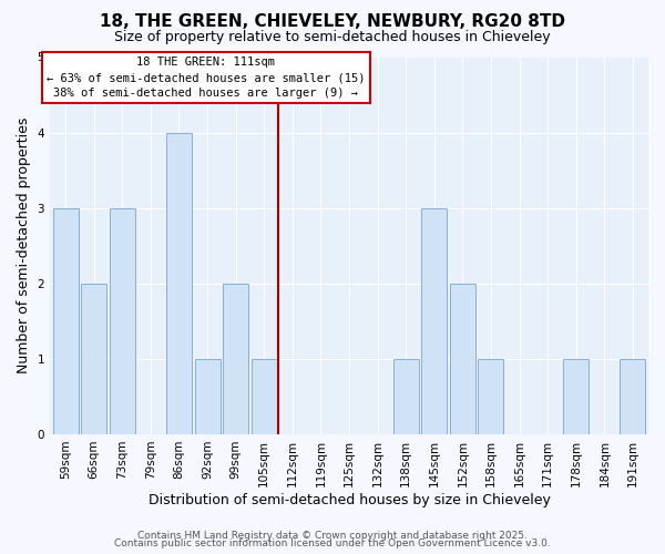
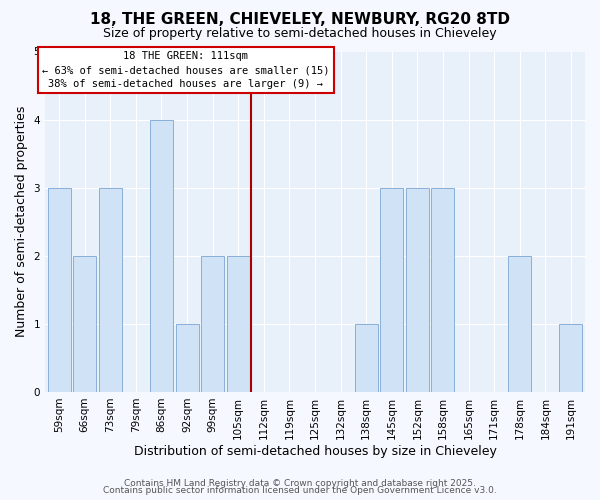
105sqm: 1 -> 2
152sqm: 2 -> 3
158sqm: 1 -> 3
178sqm: 1 -> 2
